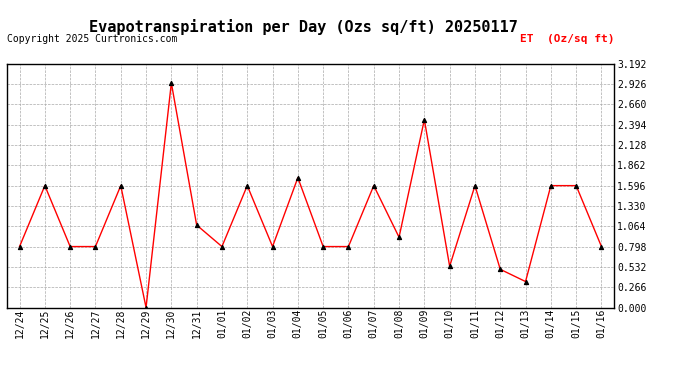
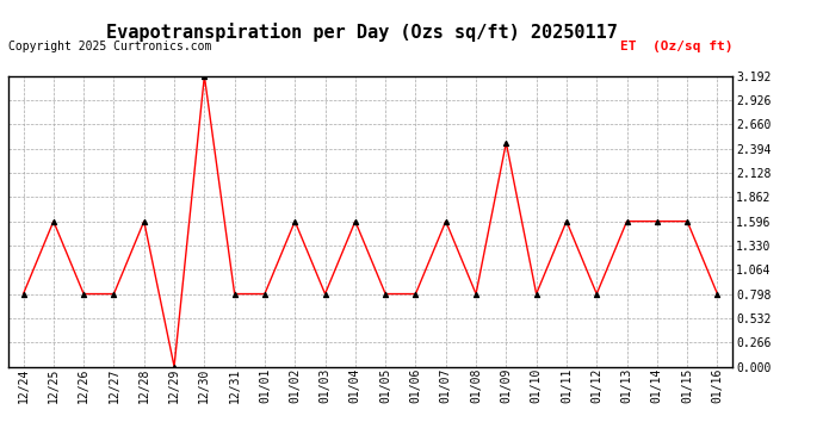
12/30: 2.94 -> 3.19
12/31: 1.08 -> 0.80
01/04: 1.70 -> 1.60
01/08: 0.92 -> 0.80
01/10: 0.54 -> 0.80
01/12: 0.50 -> 0.80
01/13: 0.34 -> 1.60
